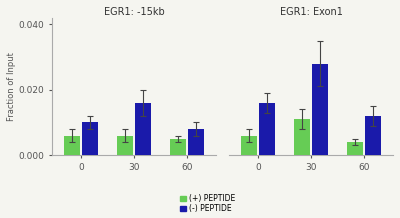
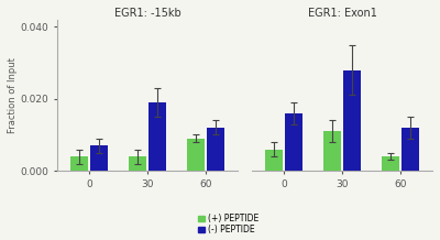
EGR1: -15kb/(+) PEPTIDE/0: 0.006 -> 0.004
EGR1: -15kb/(-) PEPTIDE/0: 0.010 -> 0.007
EGR1: -15kb/(+) PEPTIDE/30: 0.006 -> 0.004
EGR1: -15kb/(-) PEPTIDE/30: 0.016 -> 0.019
EGR1: -15kb/(+) PEPTIDE/60: 0.005 -> 0.009
EGR1: -15kb/(-) PEPTIDE/60: 0.008 -> 0.012
